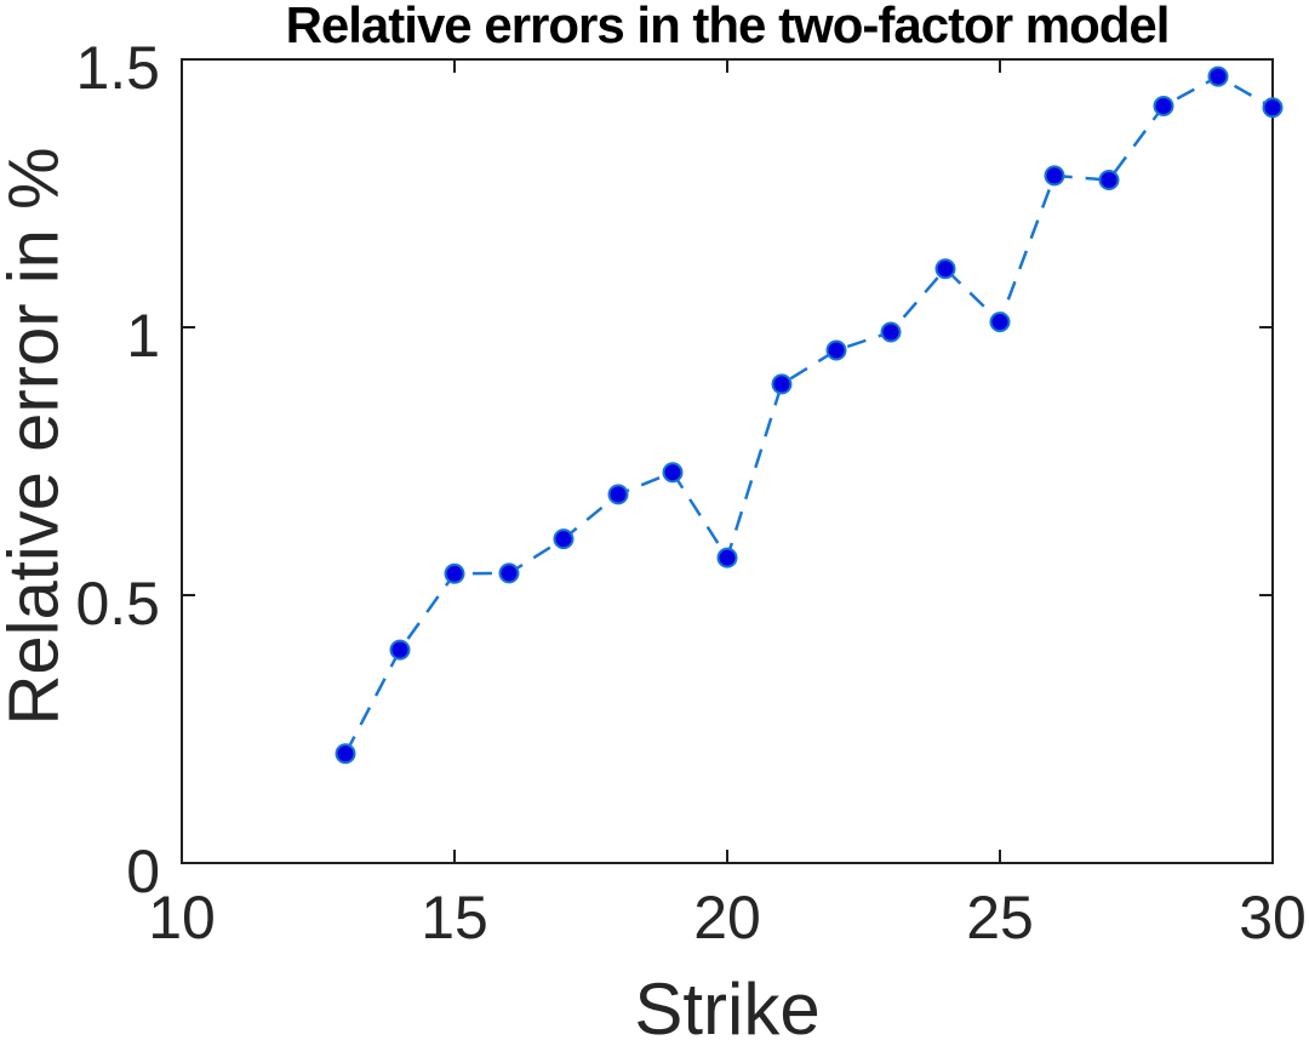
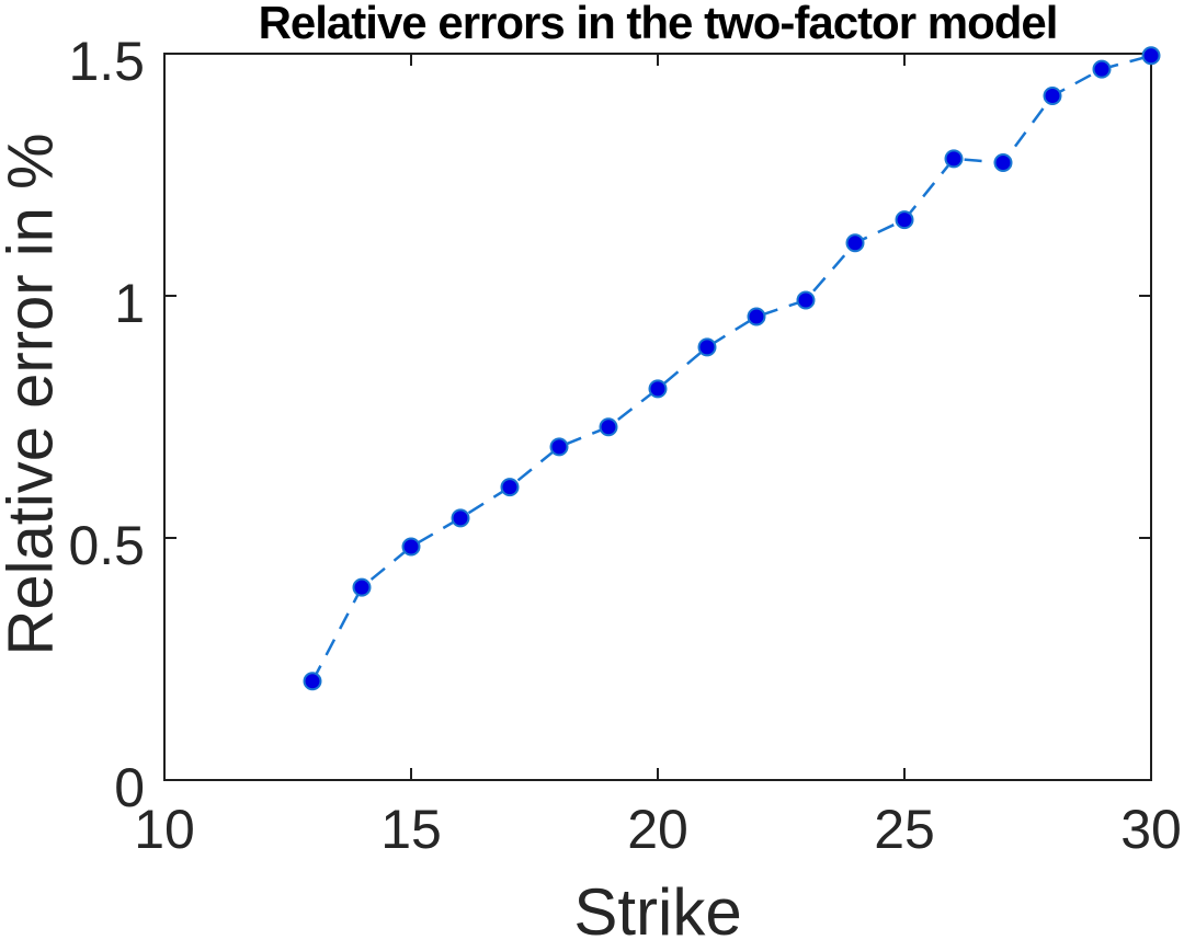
15: 0.54 -> 0.48
20: 0.57 -> 0.81
25: 1.01 -> 1.16
30: 1.41 -> 1.50
